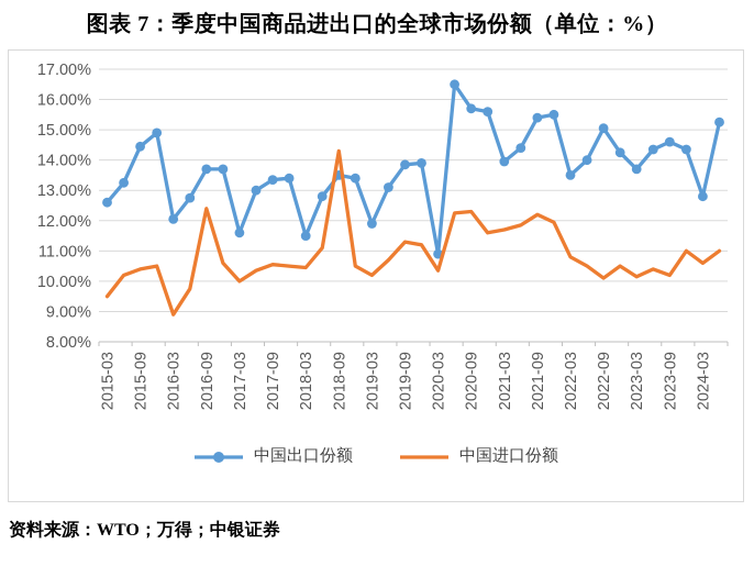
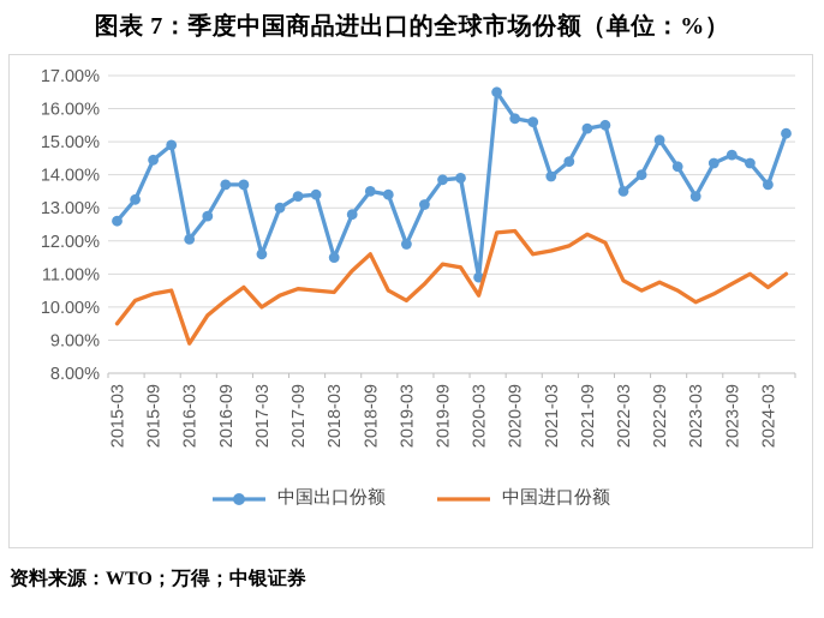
中国进口份额/2016-09: 12.4% -> 10.2%
中国进口份额/2018-09: 14.3% -> 11.6%
中国进口份额/2022-09: 10.1% -> 10.8%
中国出口份额/2023-03: 13.7% -> 13.3%
中国进口份额/2023-09: 10.2% -> 10.7%
中国出口份额/2024-03: 12.8% -> 13.7%
